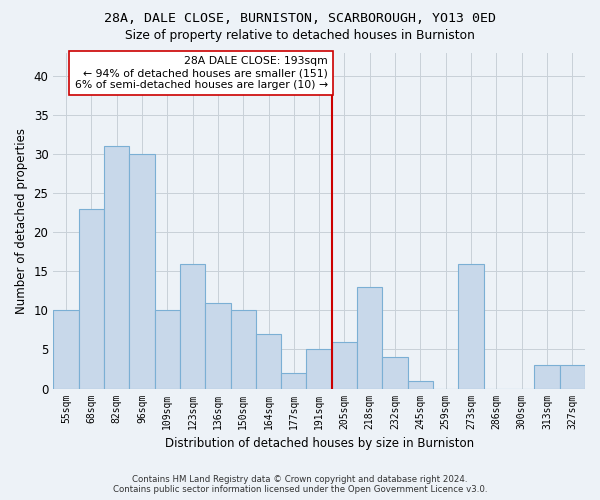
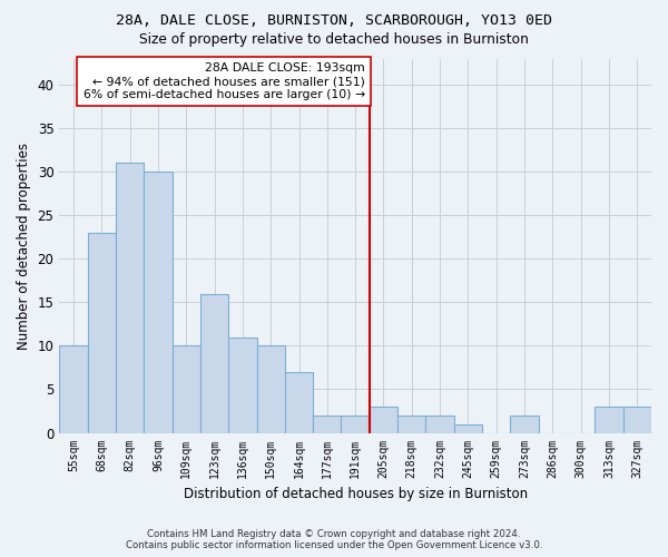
191sqm: 5 -> 2
205sqm: 6 -> 3
218sqm: 13 -> 2
232sqm: 4 -> 2
273sqm: 16 -> 2
